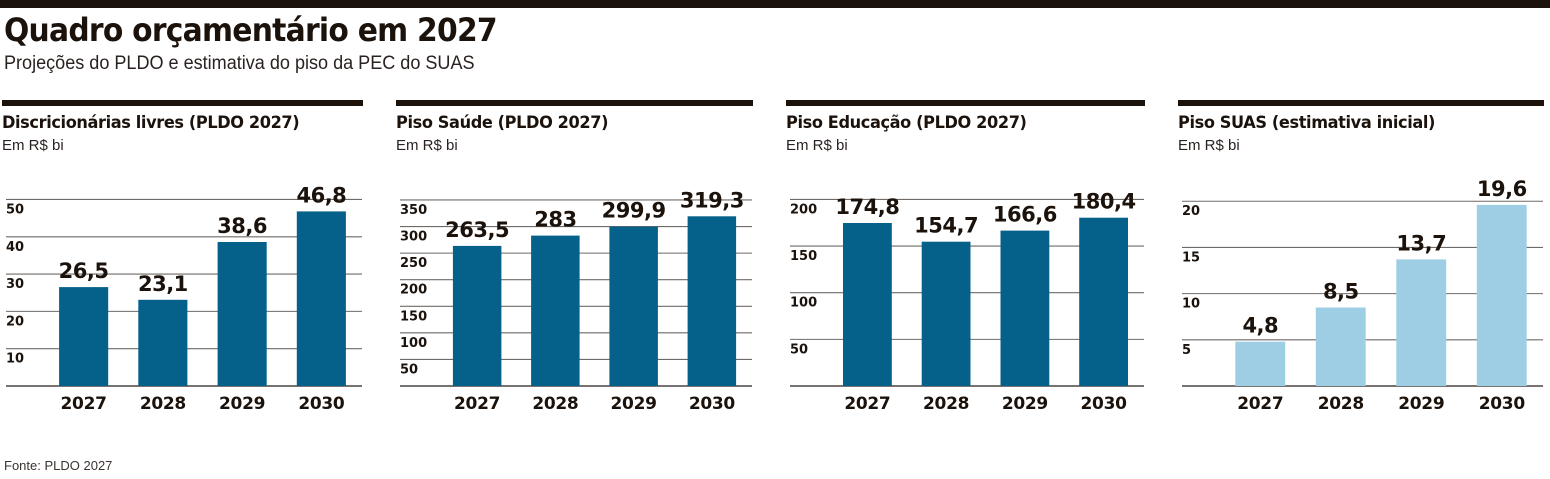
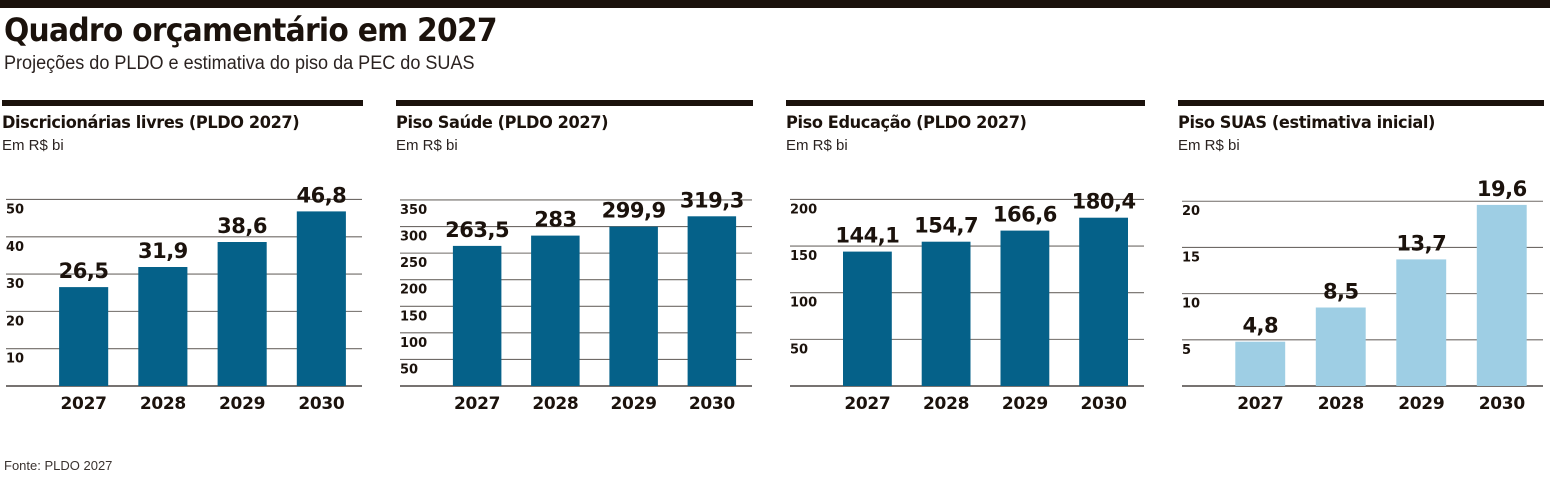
Discricionárias livres (PLDO 2027)/2028: 23,1 -> 31,9
Piso Educação (PLDO 2027)/2027: 174,8 -> 144,1
